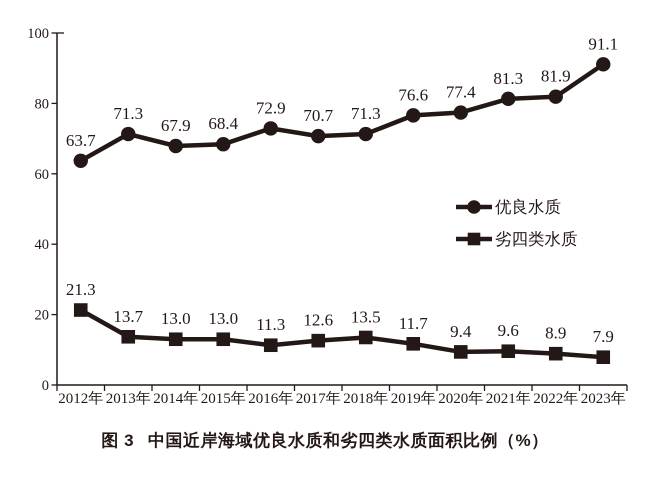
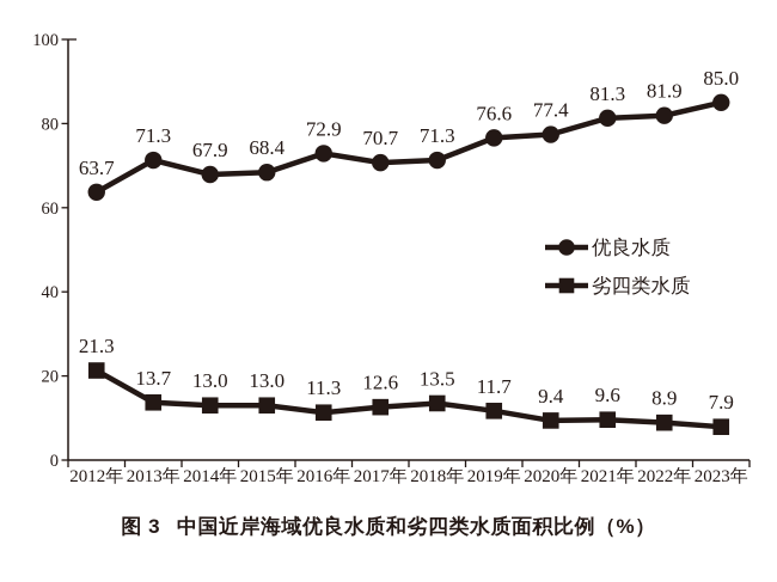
优良水质/2023年: 91.1 -> 85.0
